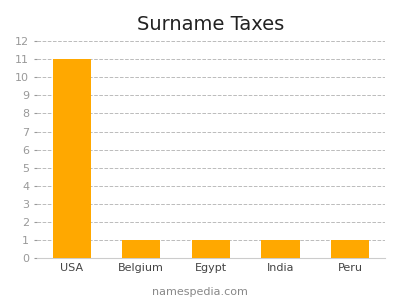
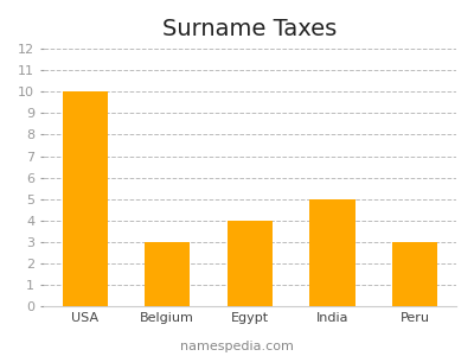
USA: 11 -> 10
Belgium: 1 -> 3
Egypt: 1 -> 4
India: 1 -> 5
Peru: 1 -> 3
